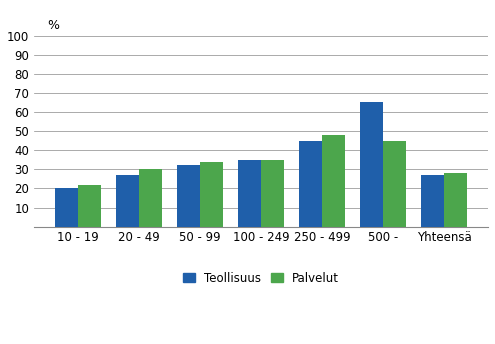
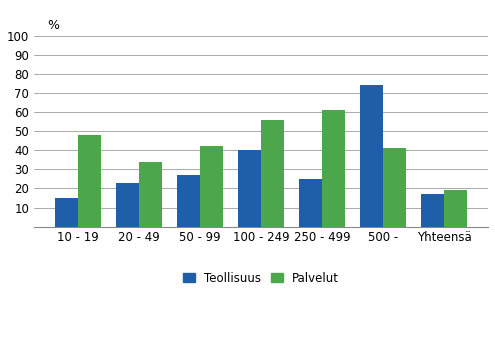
Teollisuus/10 - 19: 20 -> 15
Palvelut/10 - 19: 22 -> 48
Teollisuus/20 - 49: 27 -> 23
Palvelut/20 - 49: 30 -> 34
Teollisuus/50 - 99: 32 -> 27
Palvelut/50 - 99: 34 -> 42
Teollisuus/100 - 249: 35 -> 40
Palvelut/100 - 249: 35 -> 56
Teollisuus/250 - 499: 45 -> 25
Palvelut/250 - 499: 48 -> 61
Teollisuus/500 -: 65 -> 74
Palvelut/500 -: 45 -> 41
Teollisuus/Yhteensä: 27 -> 17
Palvelut/Yhteensä: 28 -> 19
